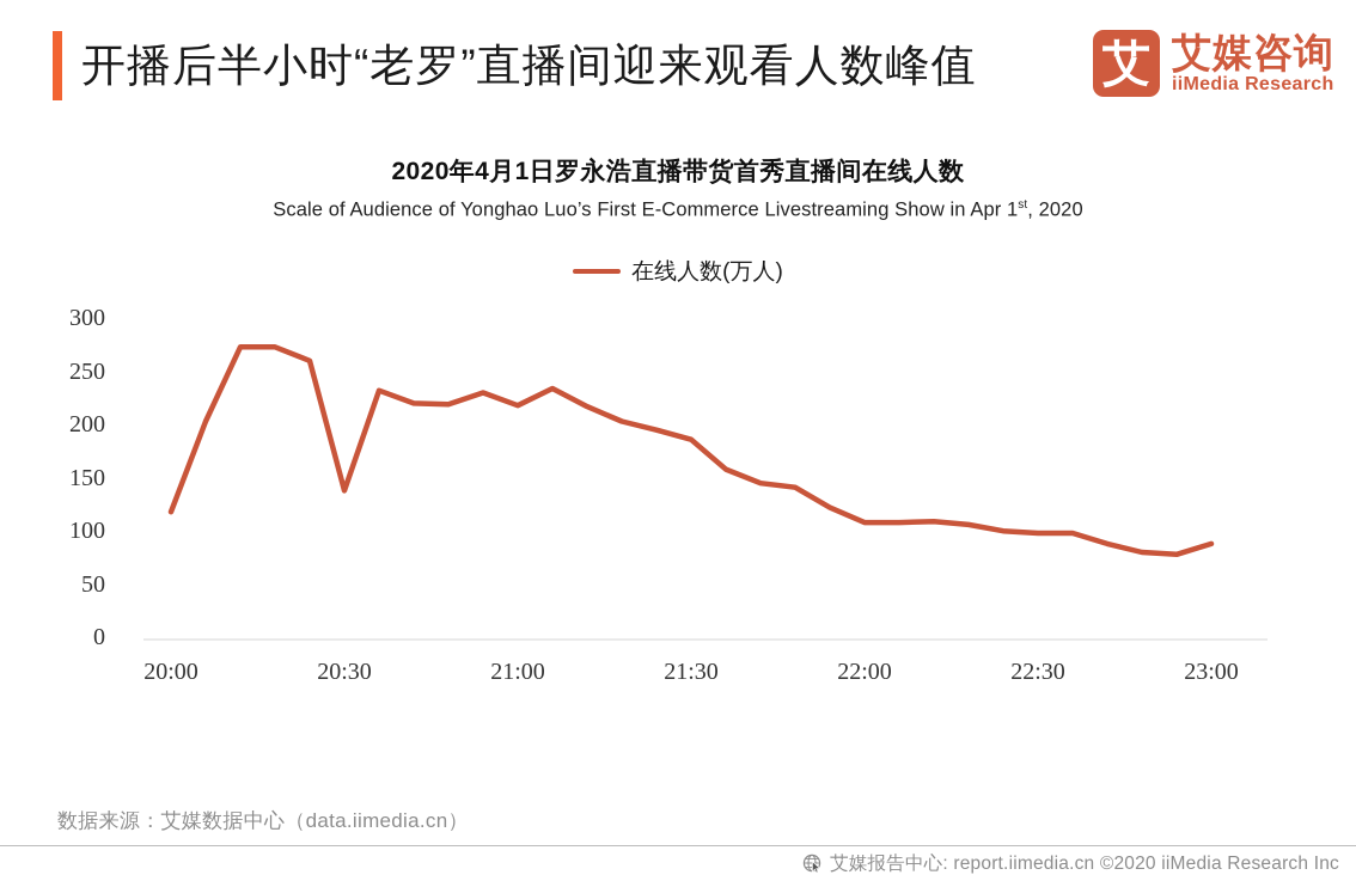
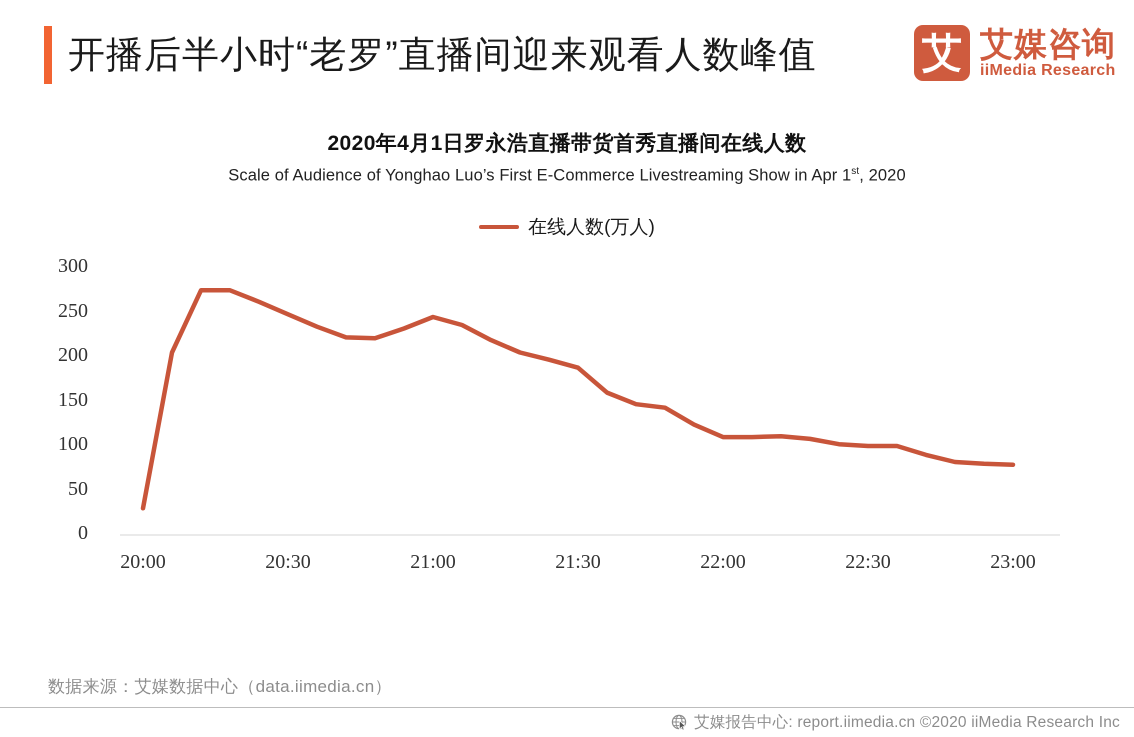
20:00: 120 -> 30
20:30: 140 -> 250
21:00: 220 -> 240
23:00: 90 -> 80
